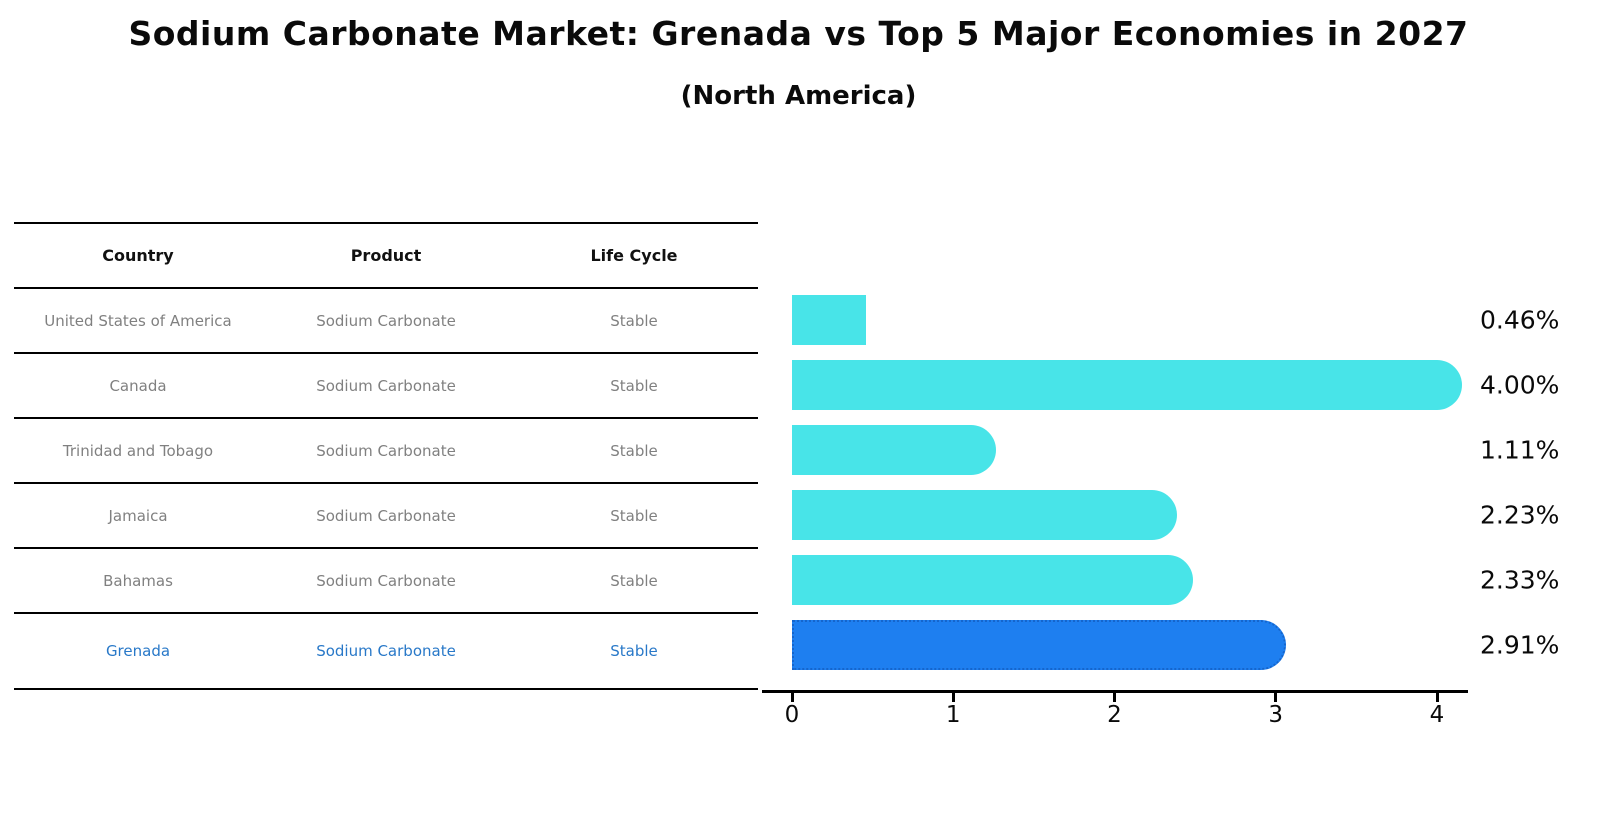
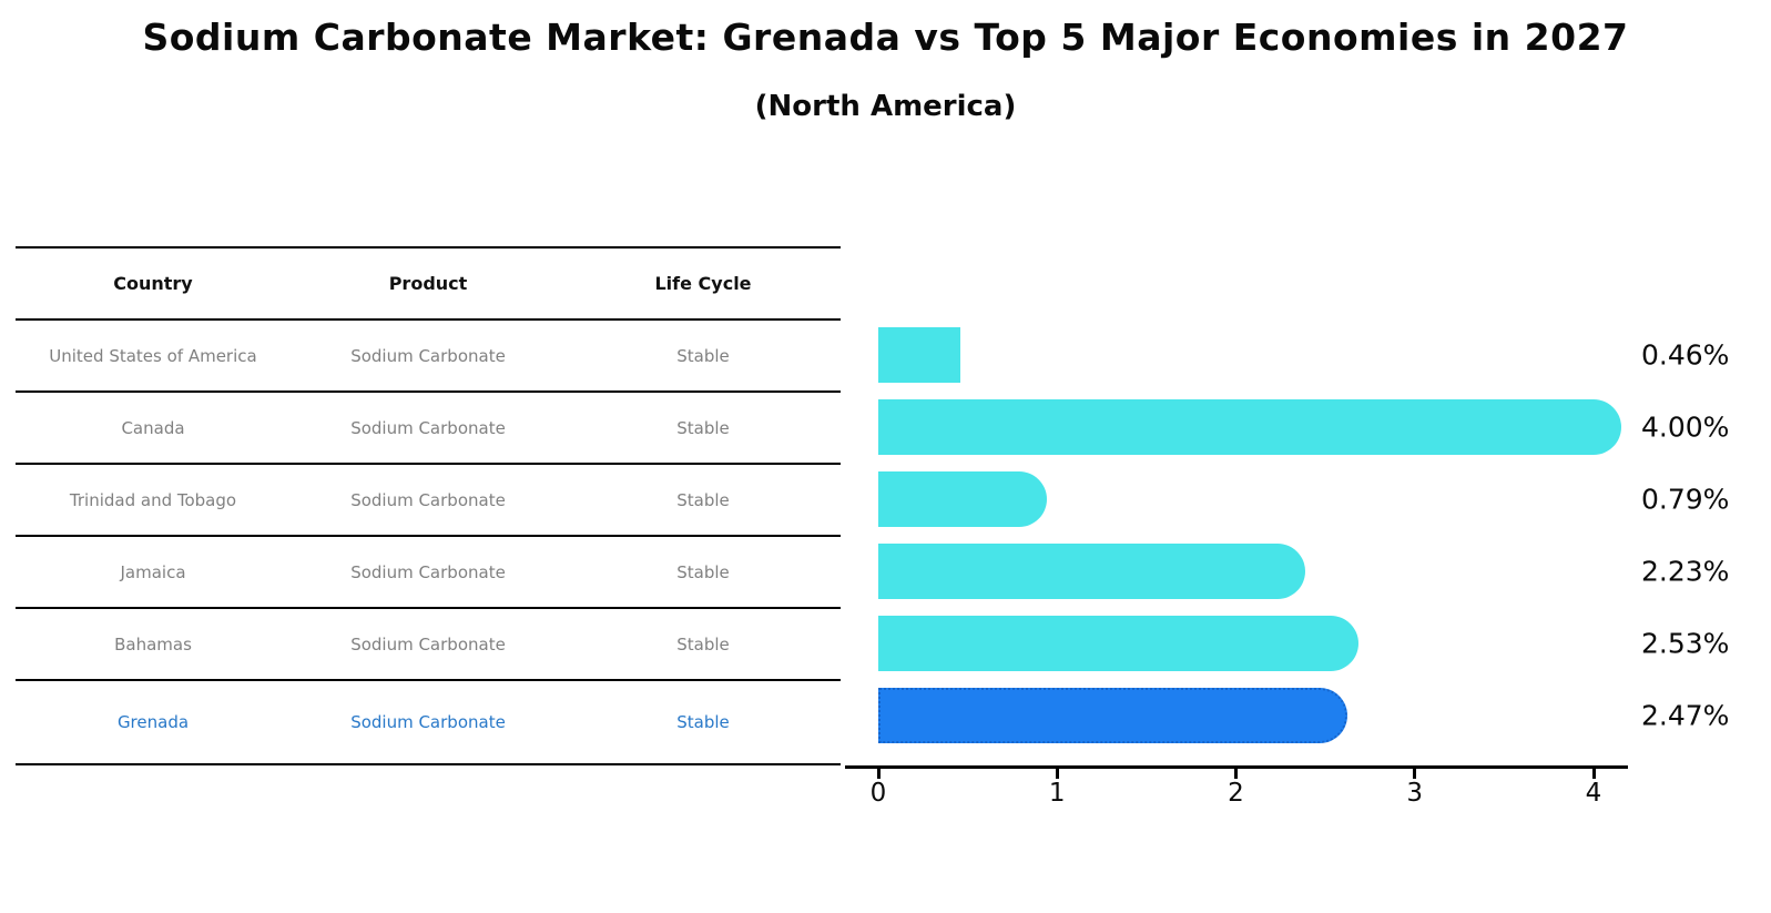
Trinidad and Tobago: 1.11% -> 0.79%
Bahamas: 2.33% -> 2.53%
Grenada: 2.91% -> 2.47%
